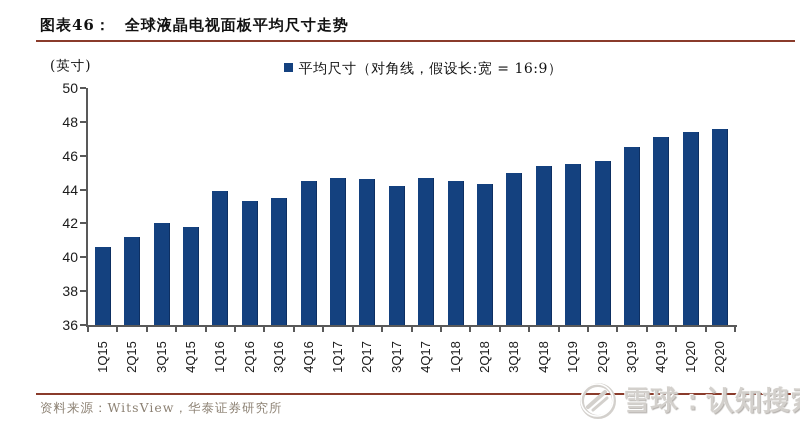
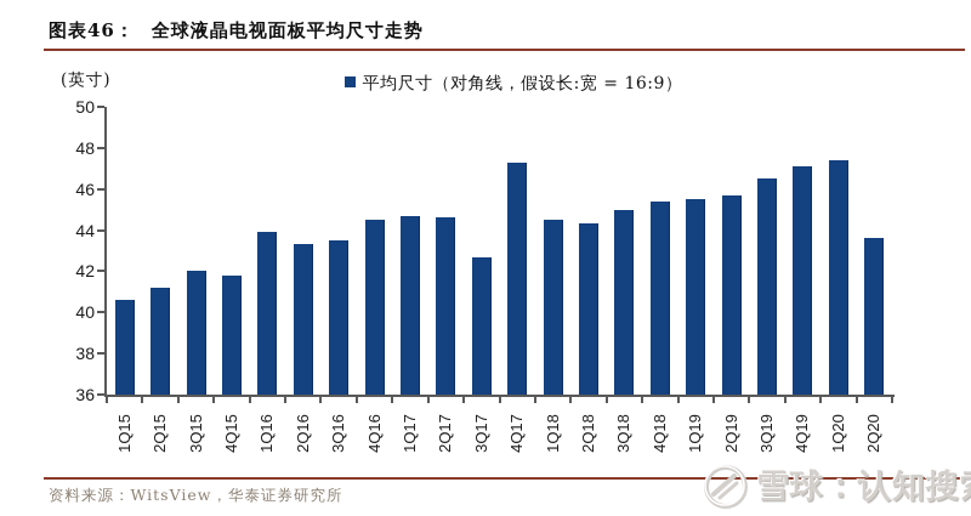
3Q17: 44.2 -> 42.7
4Q17: 44.7 -> 47.3
2Q20: 47.6 -> 43.6
